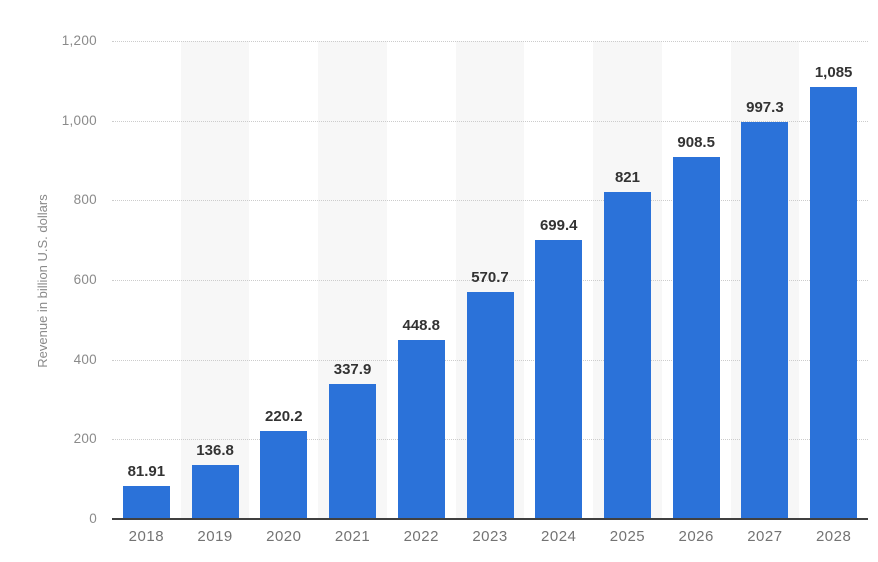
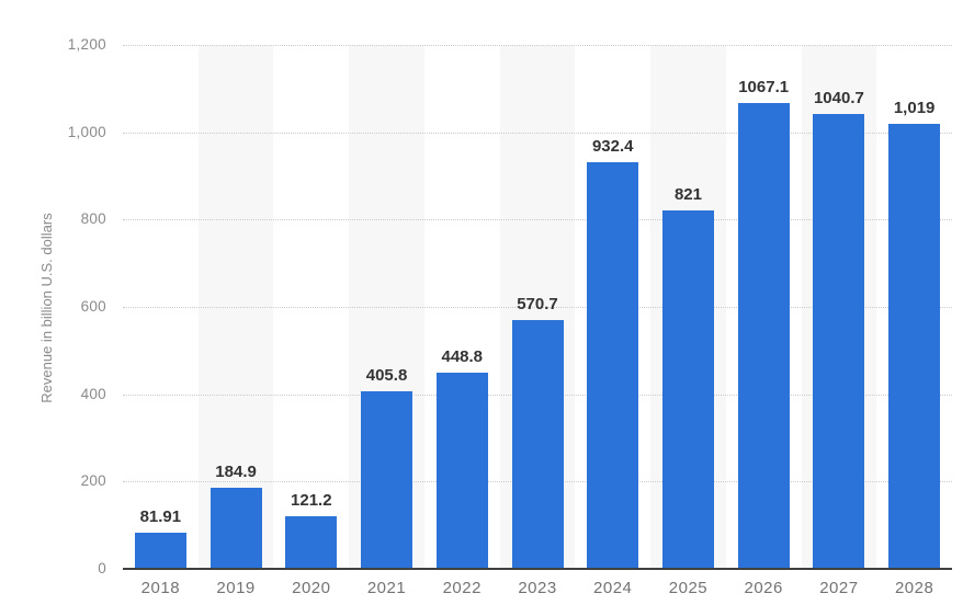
2019: 136.8 -> 184.9
2020: 220.2 -> 121.2
2021: 337.9 -> 405.8
2024: 699.4 -> 932.4
2026: 908.5 -> 1067.1
2027: 997.3 -> 1040.7
2028: 1,085 -> 1,019
